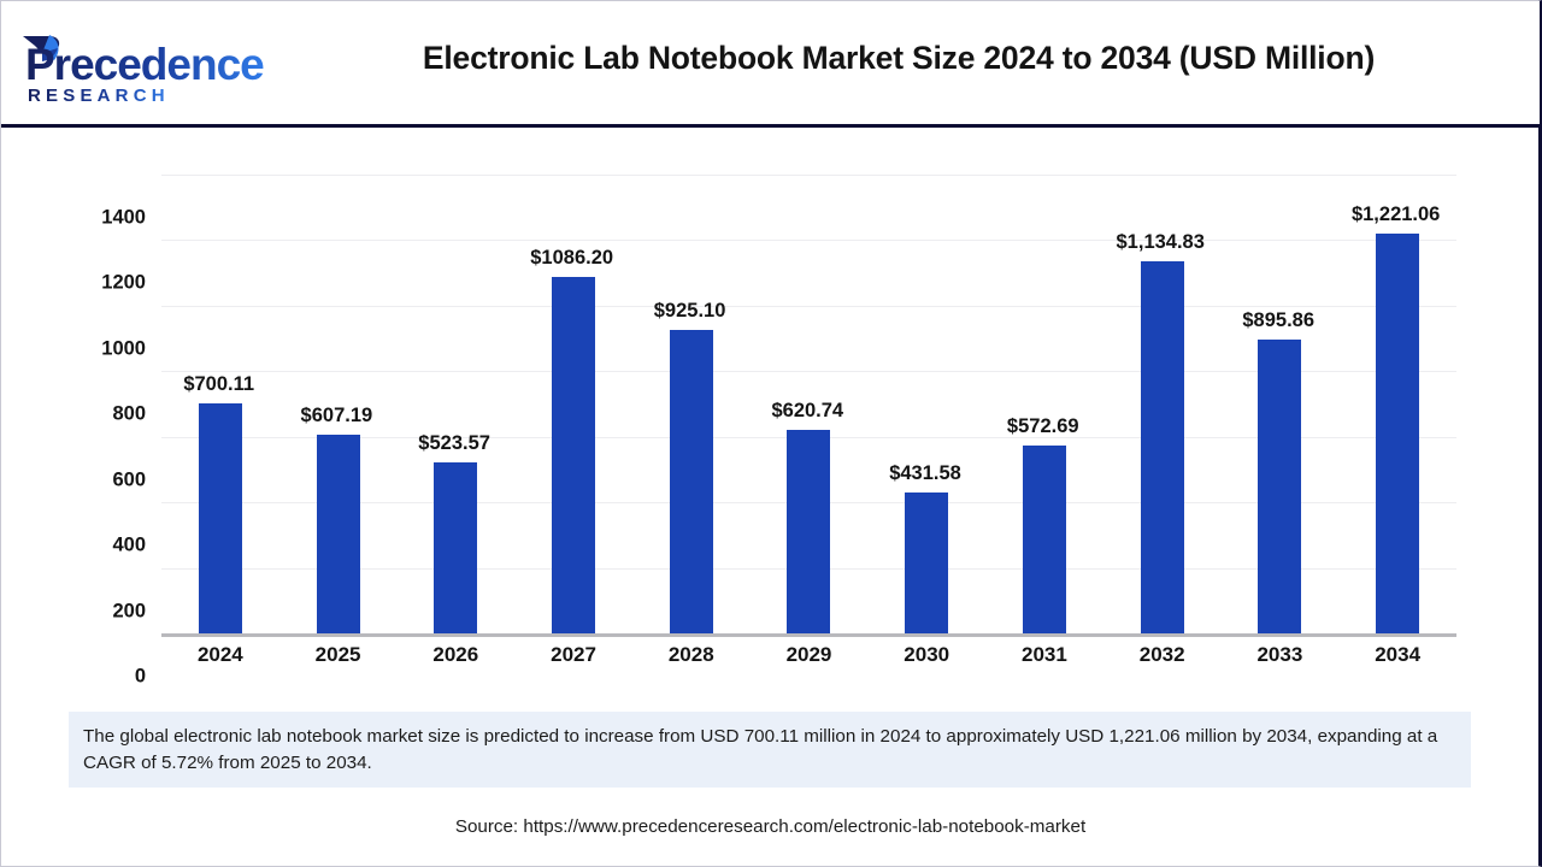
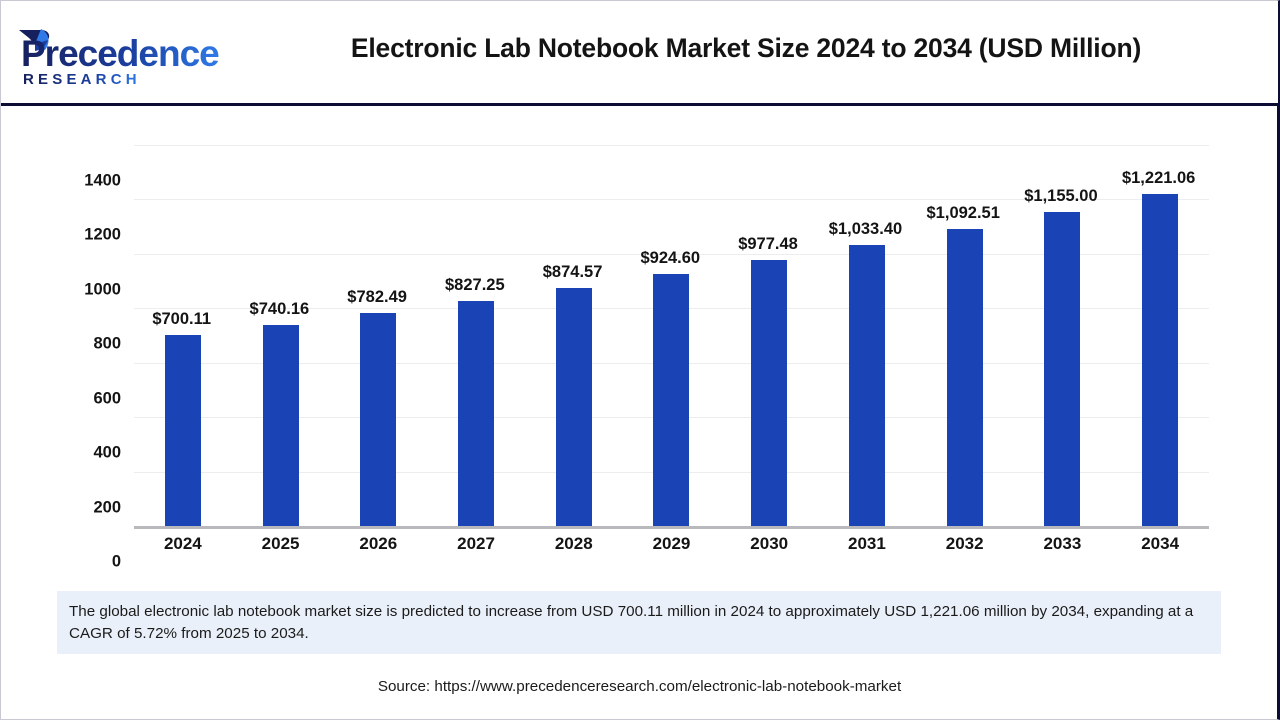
2025: $607.19 -> $740.16
2026: $523.57 -> $782.49
2027: $1086.20 -> $827.25
2028: $925.10 -> $874.57
2029: $620.74 -> $924.60
2030: $431.58 -> $977.48
2031: $572.69 -> $1,033.40
2032: $1,134.83 -> $1,092.51
2033: $895.86 -> $1,155.00
